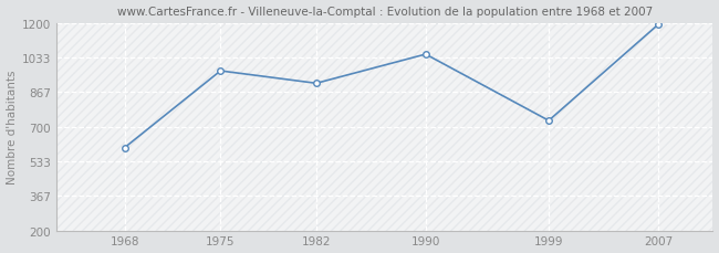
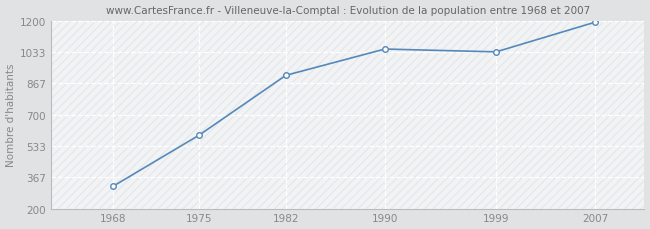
1968: 600 -> 320
1975: 970 -> 590
1999: 730 -> 1040
